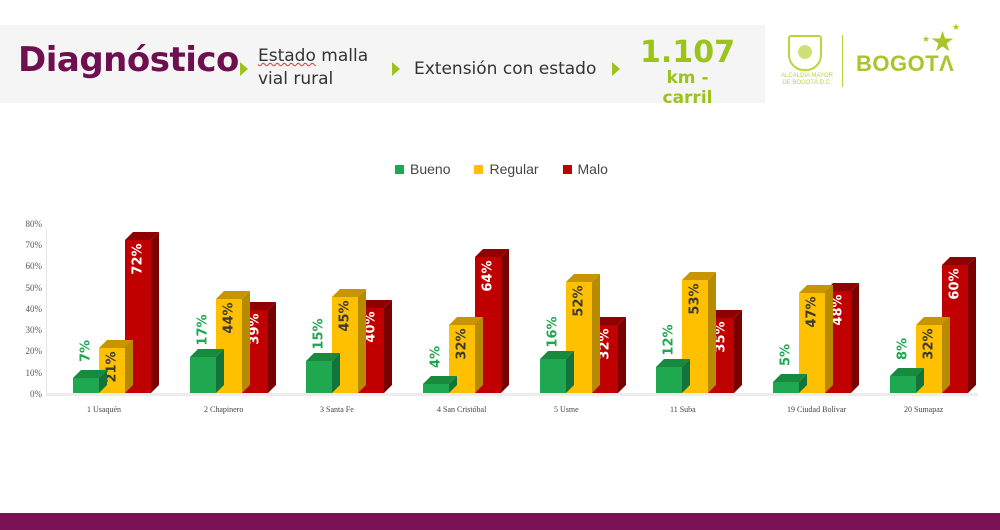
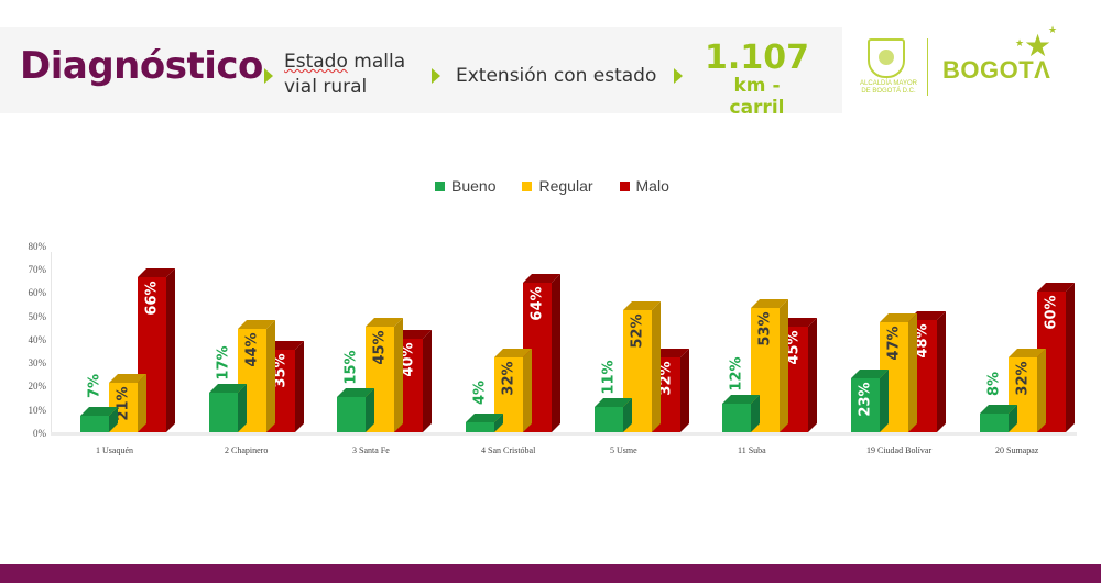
Malo/1 Usaquén: 72% -> 66%
Malo/2 Chapinero: 39% -> 35%
Bueno/5 Usme: 16% -> 11%
Malo/11 Suba: 35% -> 45%
Bueno/19 Ciudad Bolívar: 5% -> 23%
